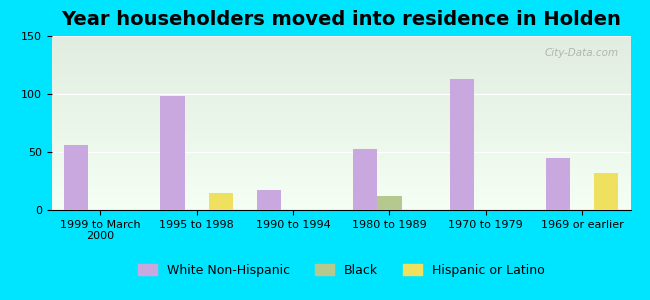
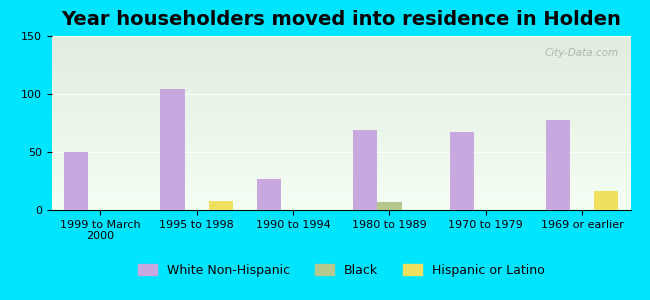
White Non-Hispanic/1999 to March 2000: 56 -> 50
White Non-Hispanic/1995 to 1998: 98 -> 104
Hispanic or Latino/1995 to 1998: 15 -> 8
White Non-Hispanic/1990 to 1994: 17 -> 27
White Non-Hispanic/1980 to 1989: 53 -> 69
Black/1980 to 1989: 12 -> 7
White Non-Hispanic/1970 to 1979: 113 -> 67
White Non-Hispanic/1969 or earlier: 45 -> 78
Hispanic or Latino/1969 or earlier: 32 -> 16
